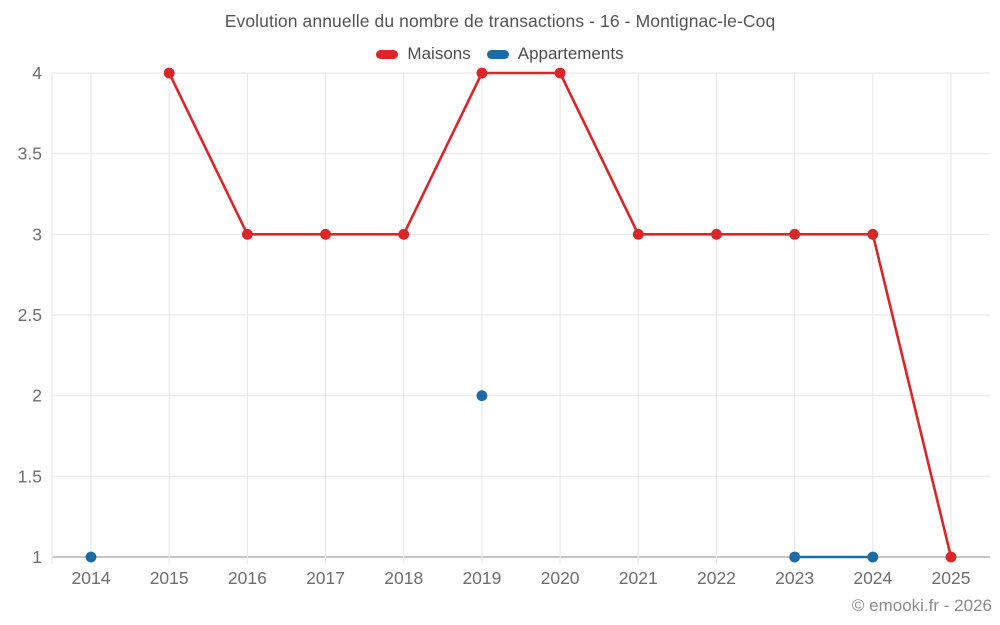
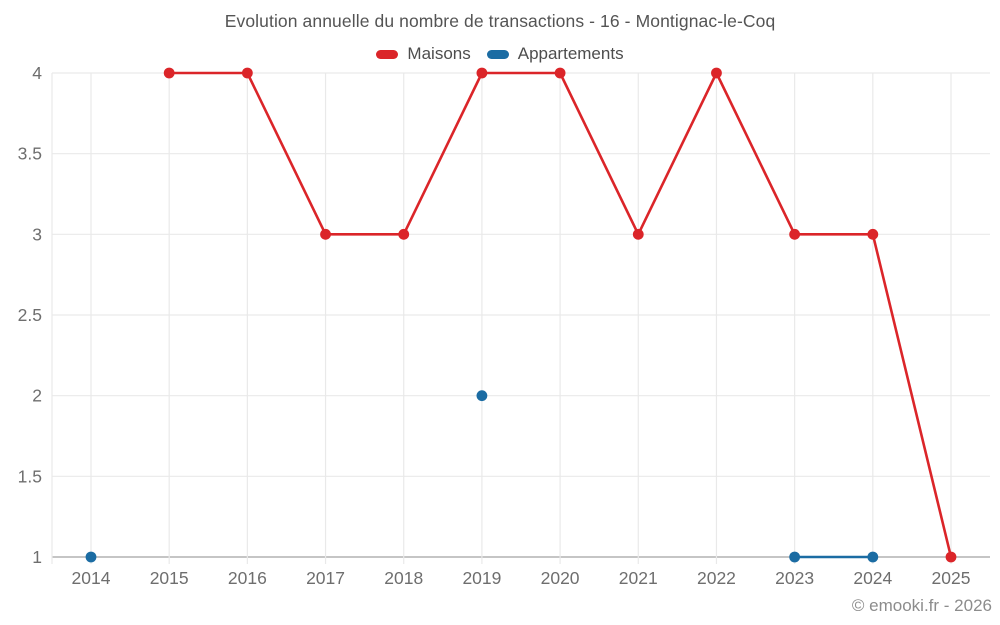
Maisons/2016: 3 -> 4
Maisons/2022: 3 -> 4
